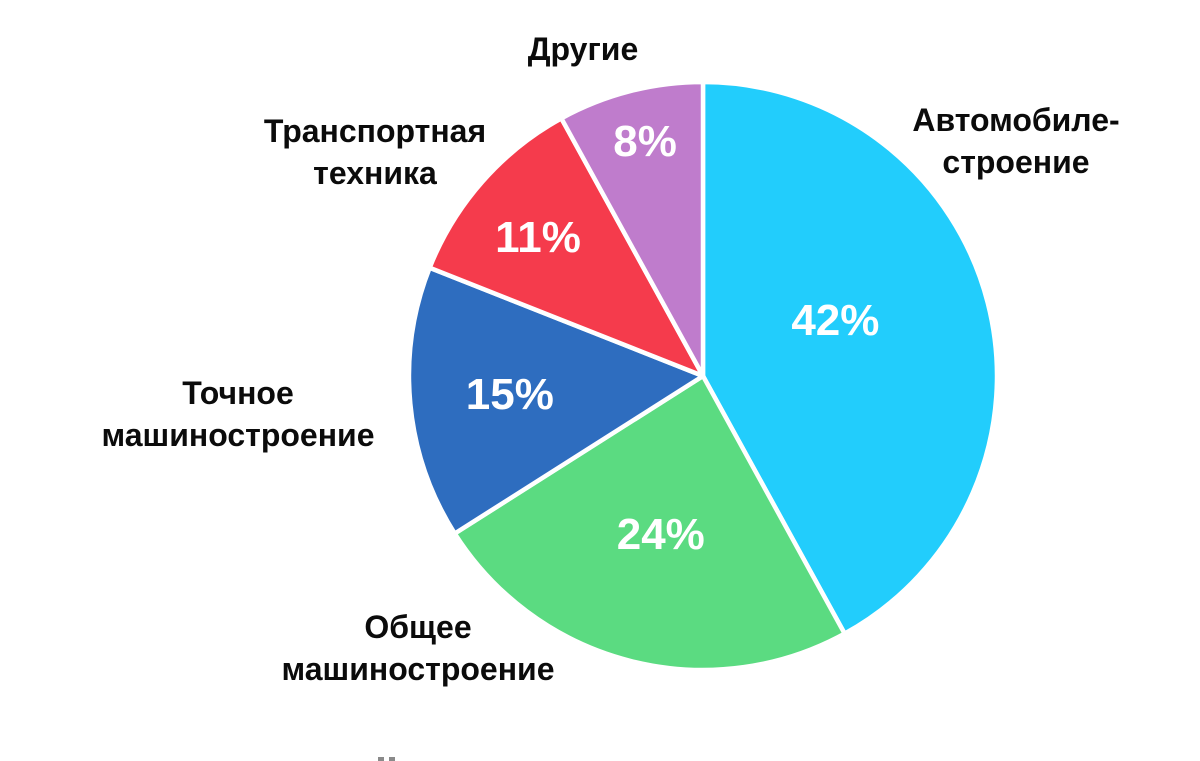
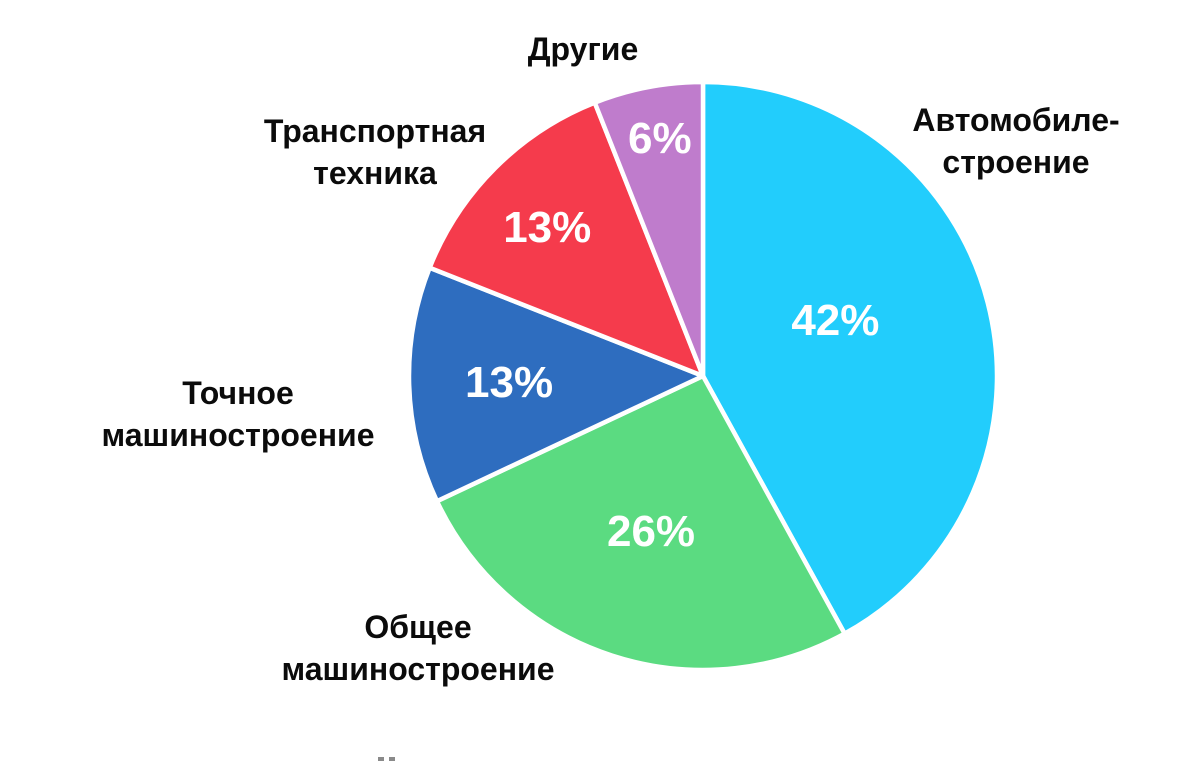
Общее машиностроение: 24% -> 26%
Точное машиностроение: 15% -> 13%
Транспортная техника: 11% -> 13%
Другие: 8% -> 6%
